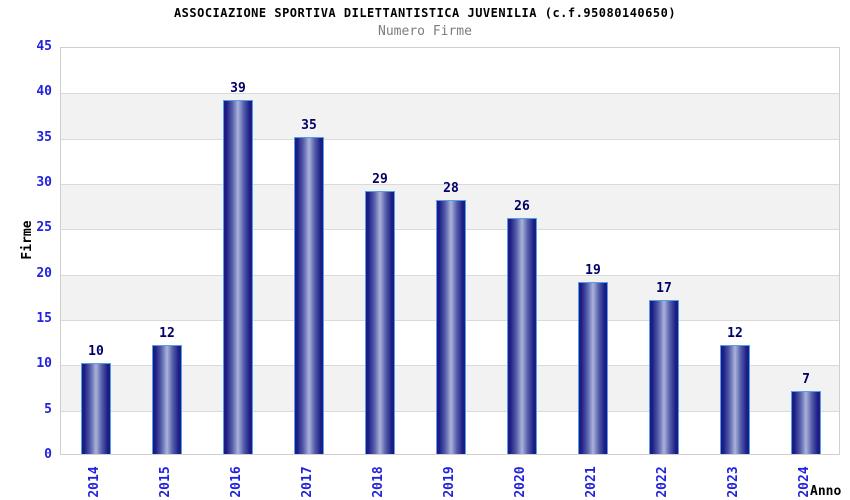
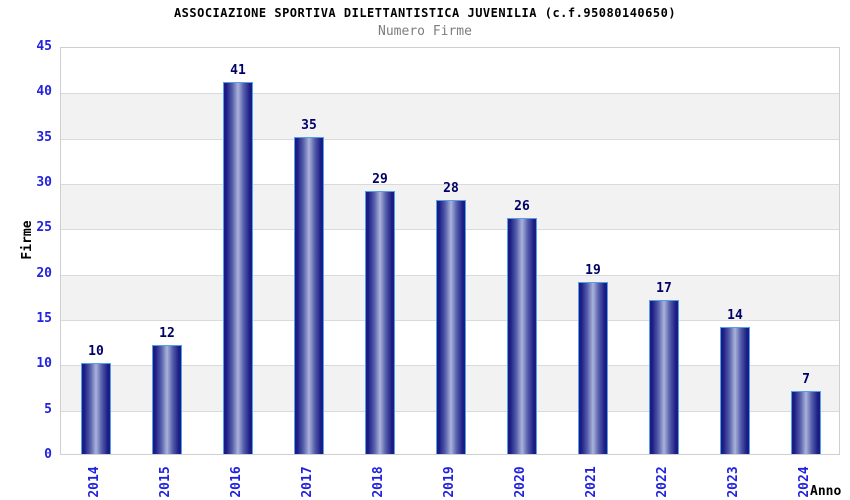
2016: 39 -> 41
2023: 12 -> 14
